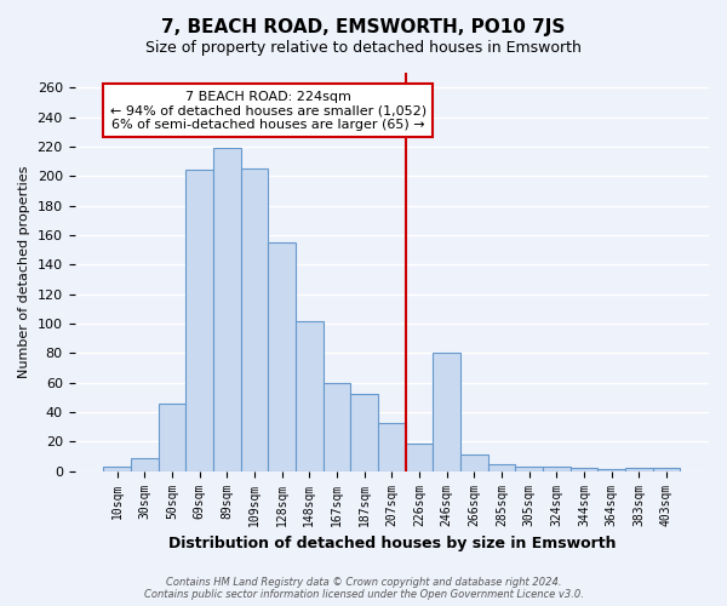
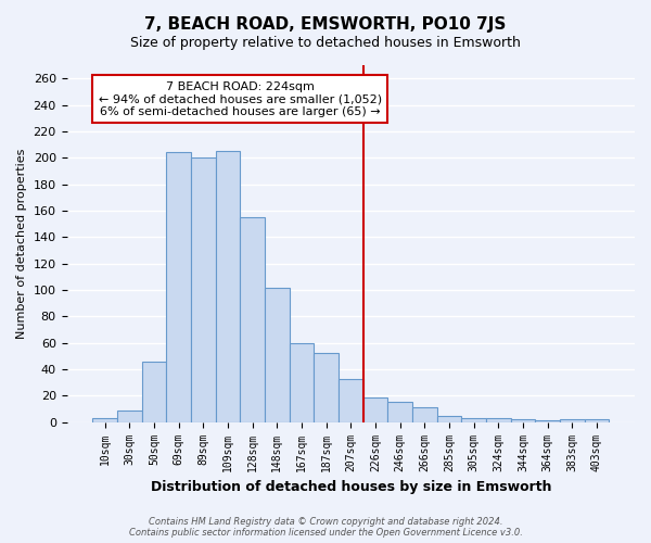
89sqm: 219 -> 200
246sqm: 80 -> 15
